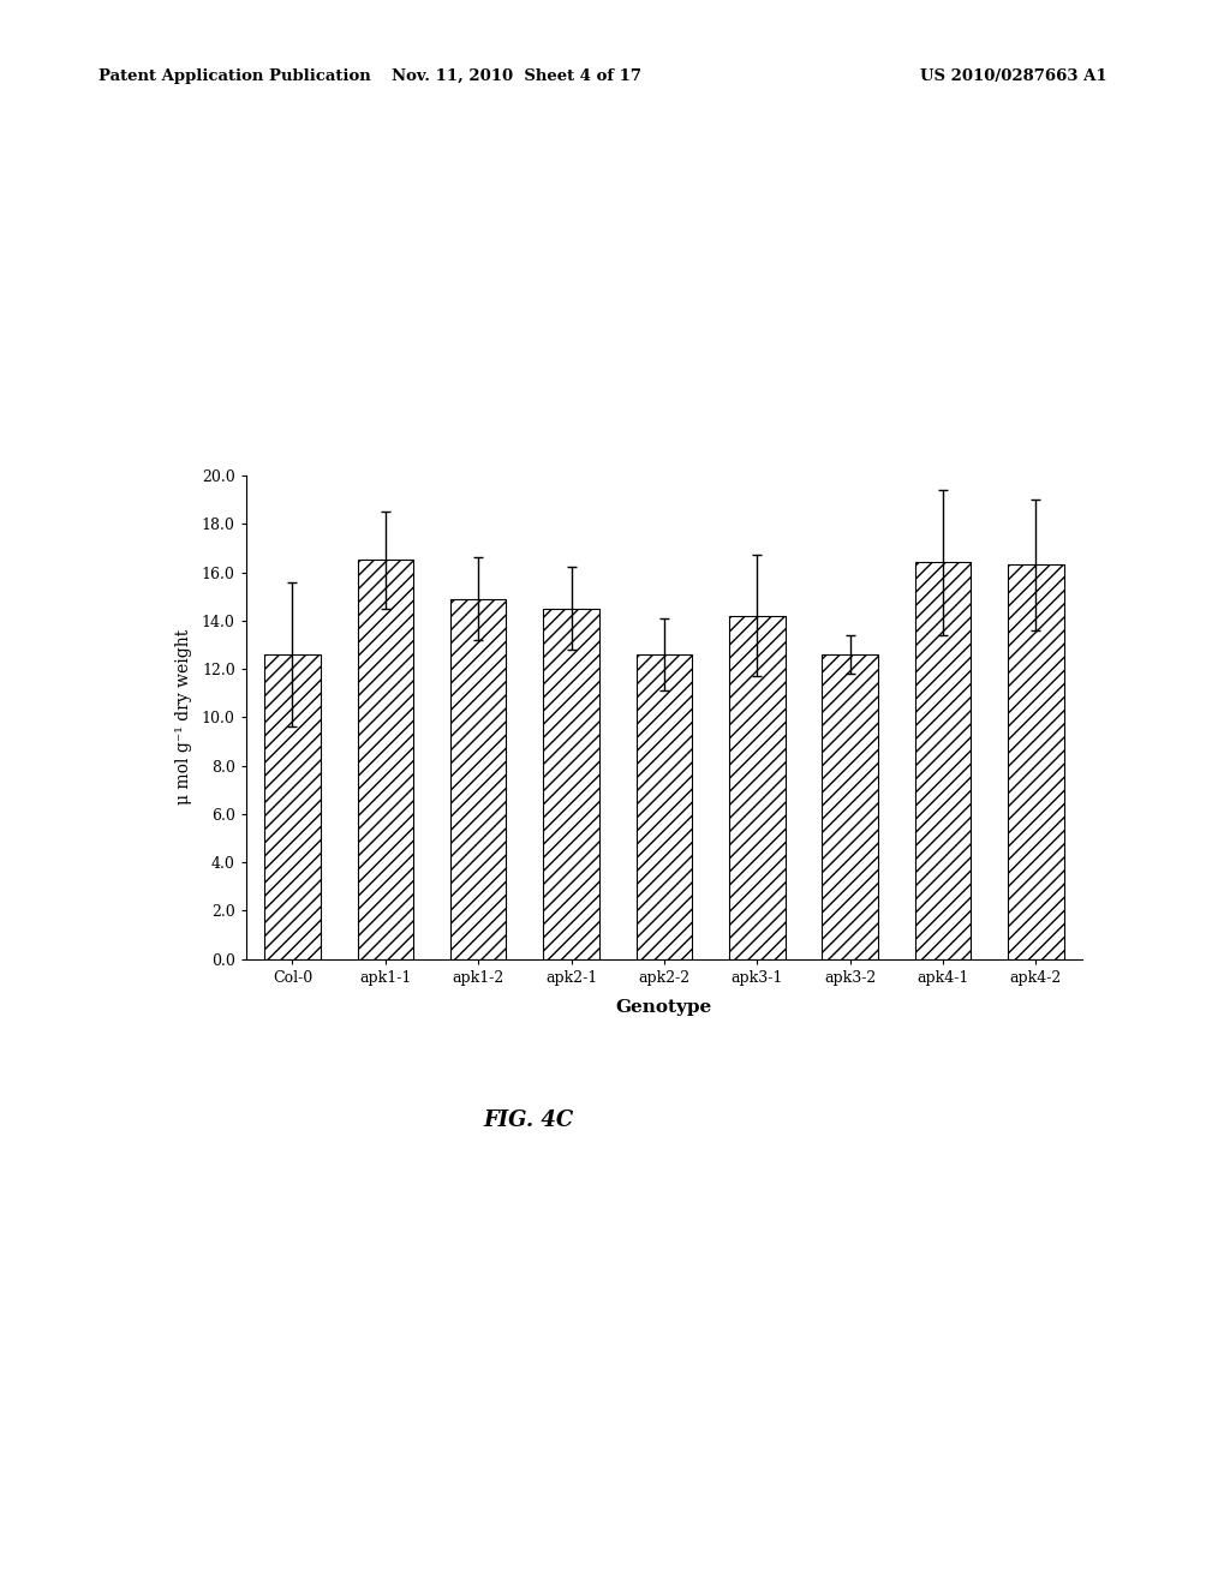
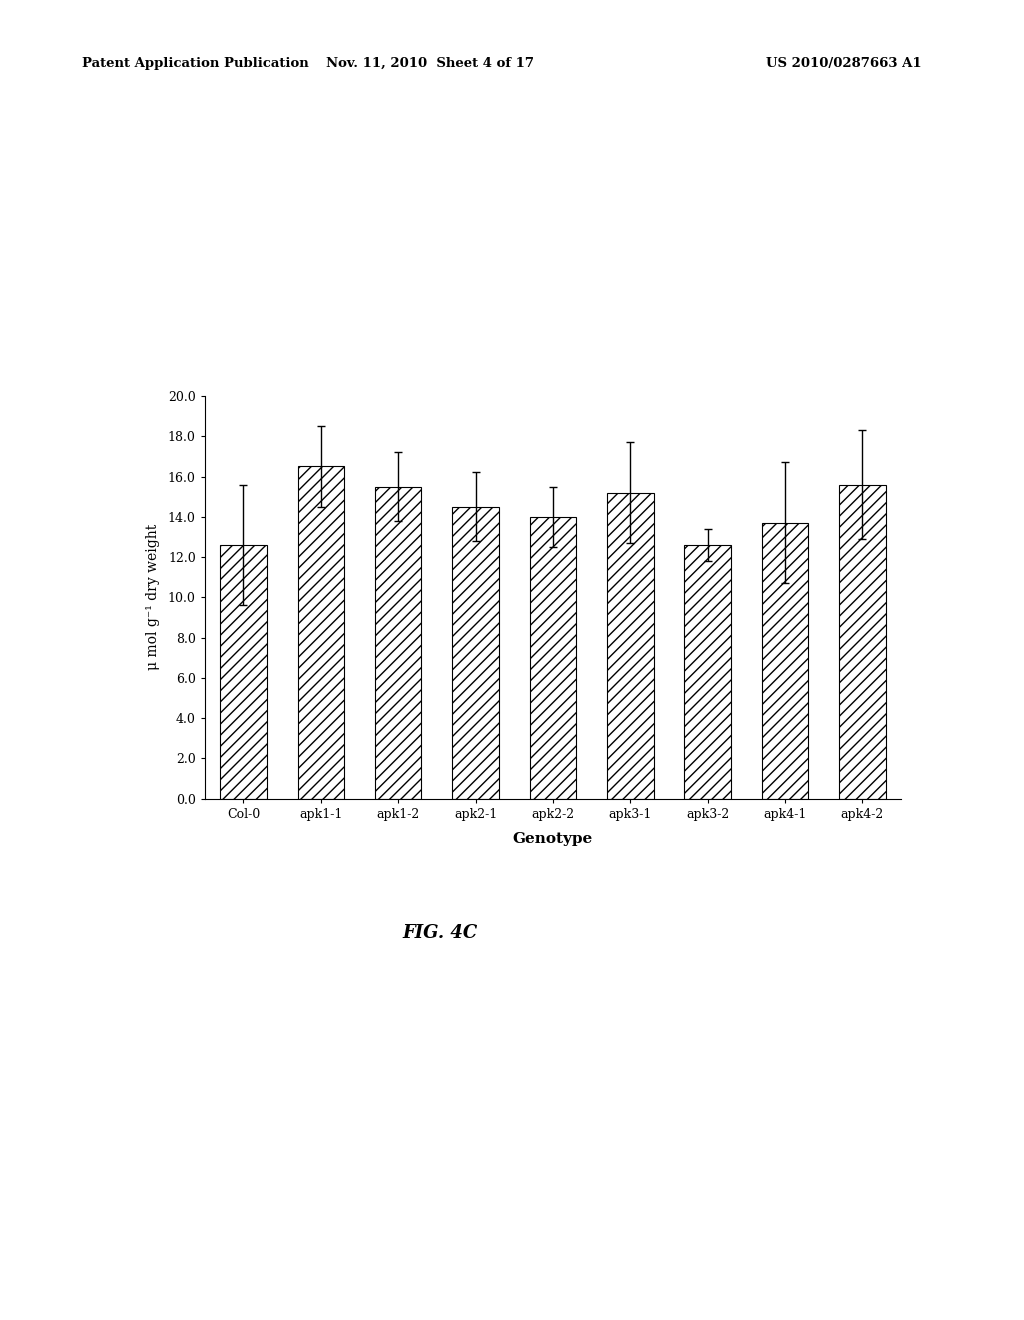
apk1-2: 14.9 -> 15.5
apk2-2: 12.6 -> 14.0
apk3-1: 14.2 -> 15.2
apk4-1: 16.4 -> 13.7
apk4-2: 16.3 -> 15.6
